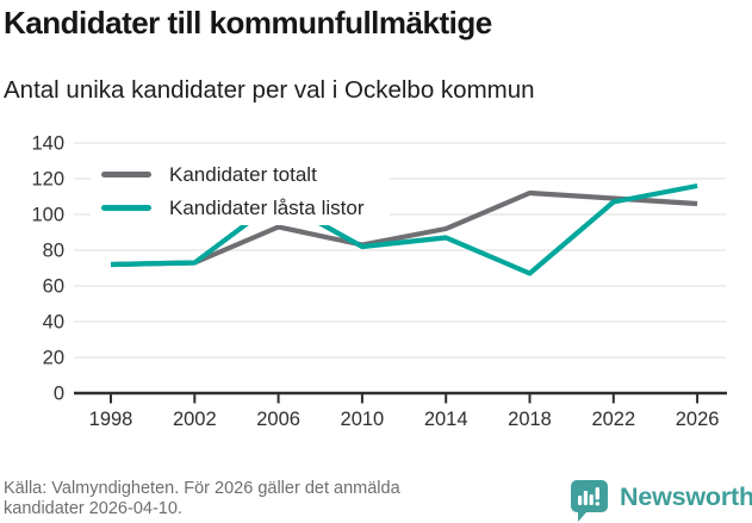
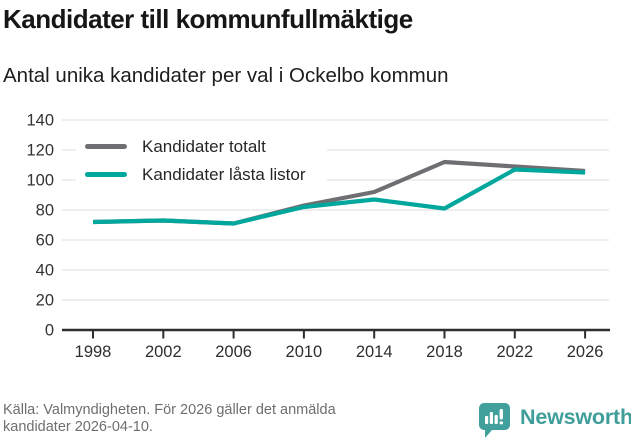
Kandidater totalt/2006: 93 -> 71
Kandidater låsta listor/2006: 108 -> 71
Kandidater låsta listor/2018: 67 -> 81
Kandidater låsta listor/2026: 116 -> 105
